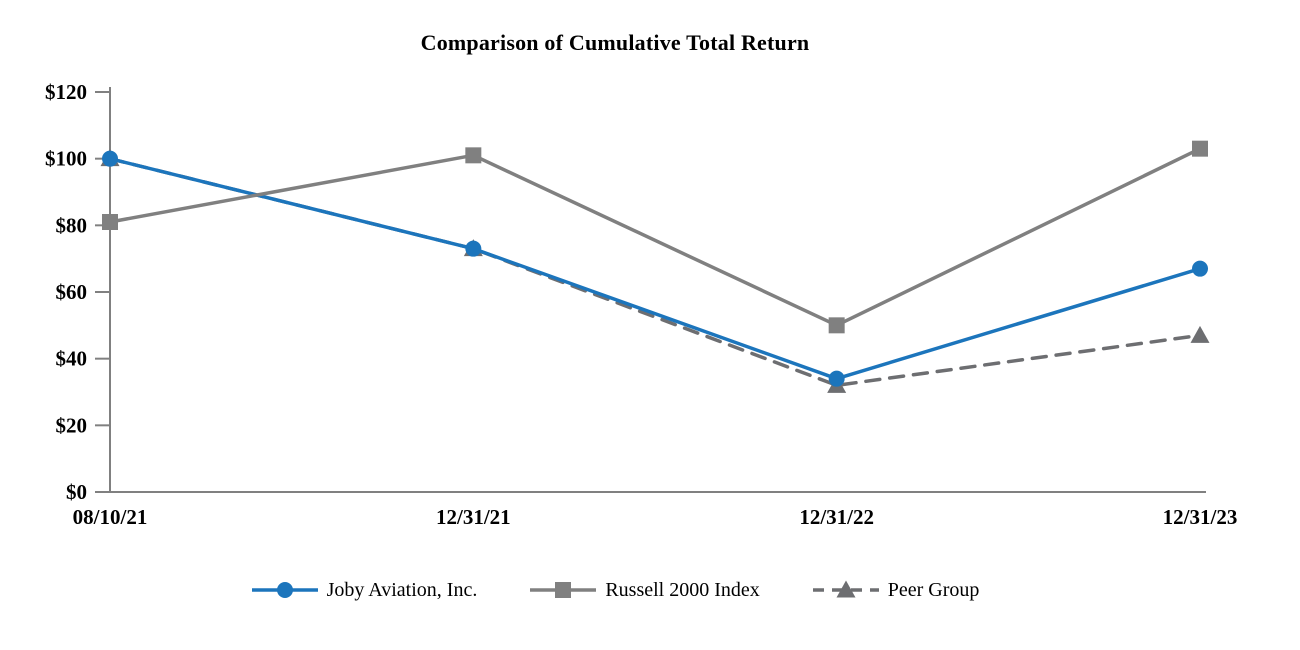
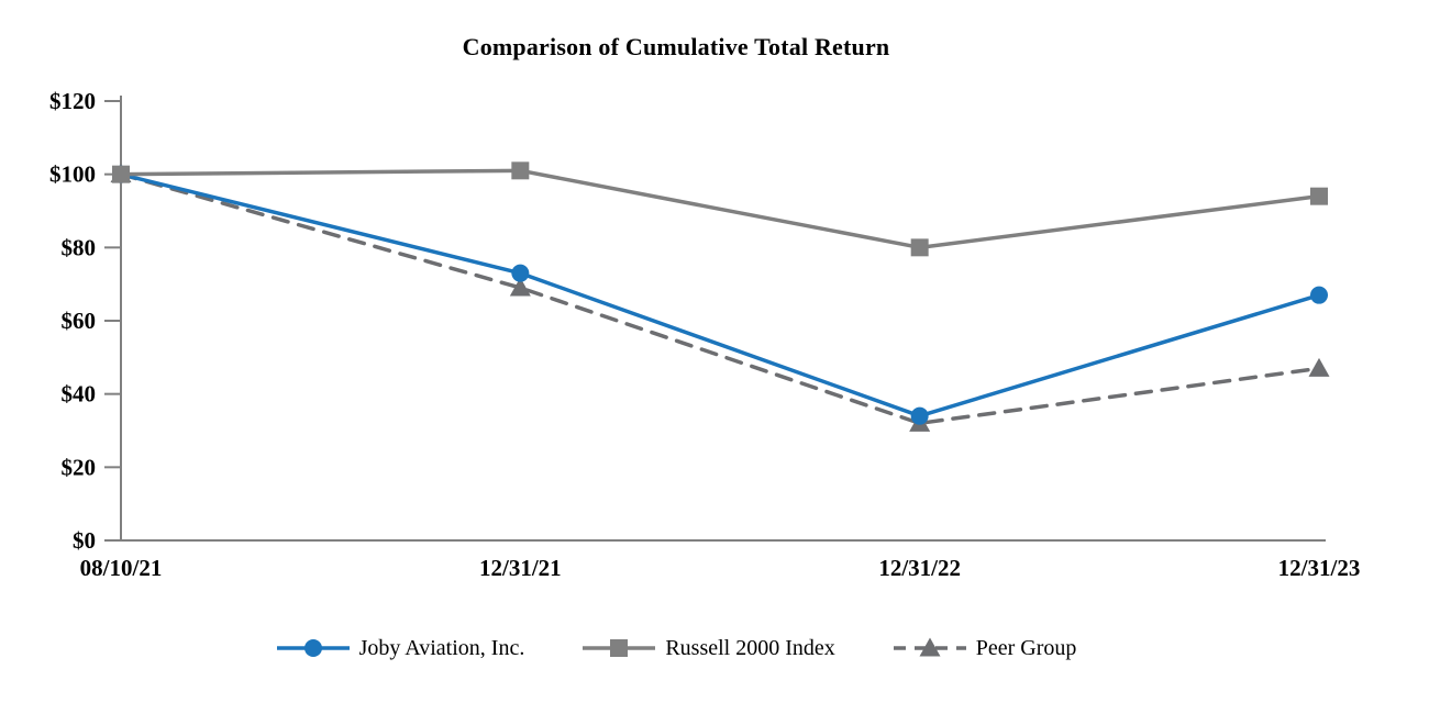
Russell 2000 Index/08/10/21: $81 -> $100
Peer Group/12/31/21: $73 -> $69
Russell 2000 Index/12/31/22: $50 -> $80
Russell 2000 Index/12/31/23: $103 -> $94
